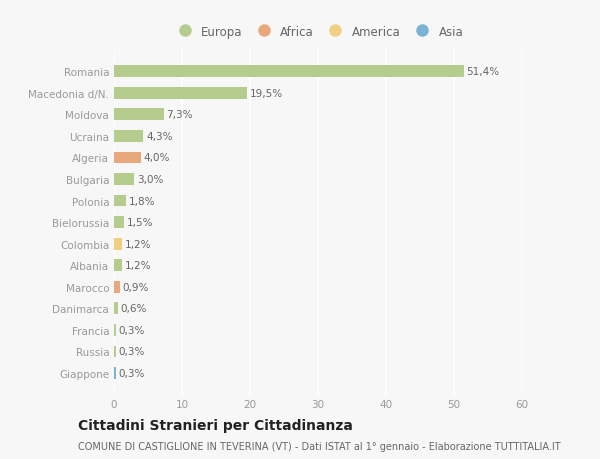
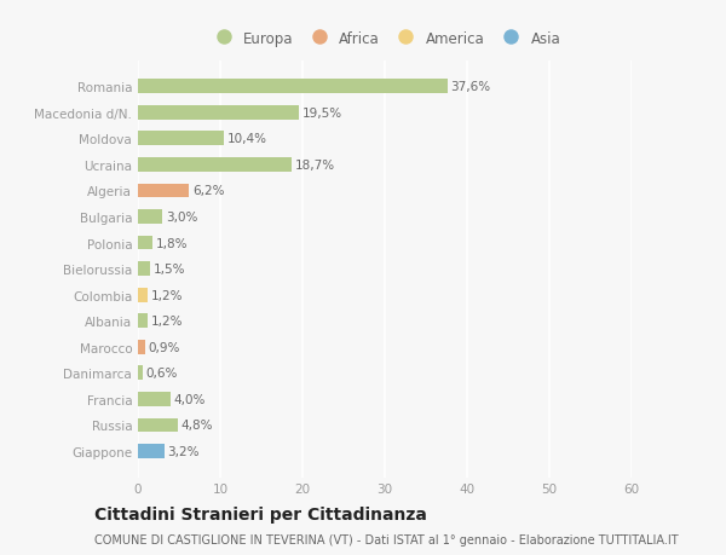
Romania: 51,4% -> 37,6%
Moldova: 7,3% -> 10,4%
Ucraina: 4,3% -> 18,7%
Algeria: 4,0% -> 6,2%
Francia: 0,3% -> 4,0%
Russia: 0,3% -> 4,8%
Giappone: 0,3% -> 3,2%
